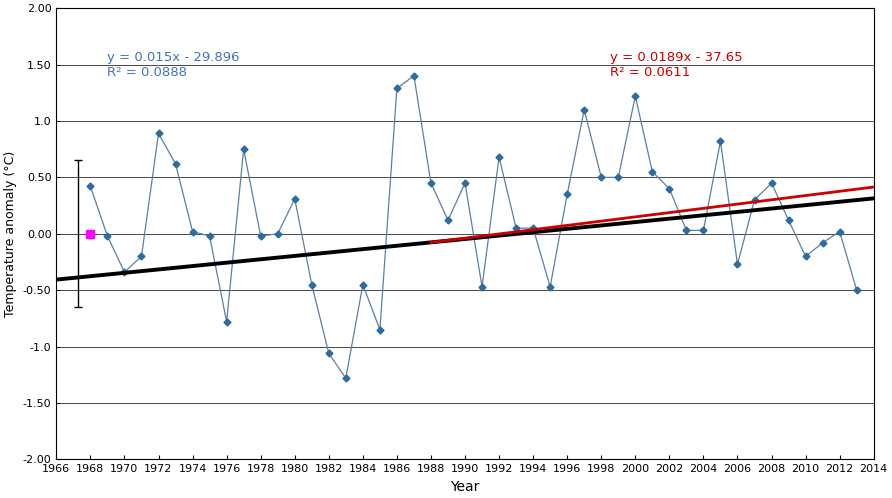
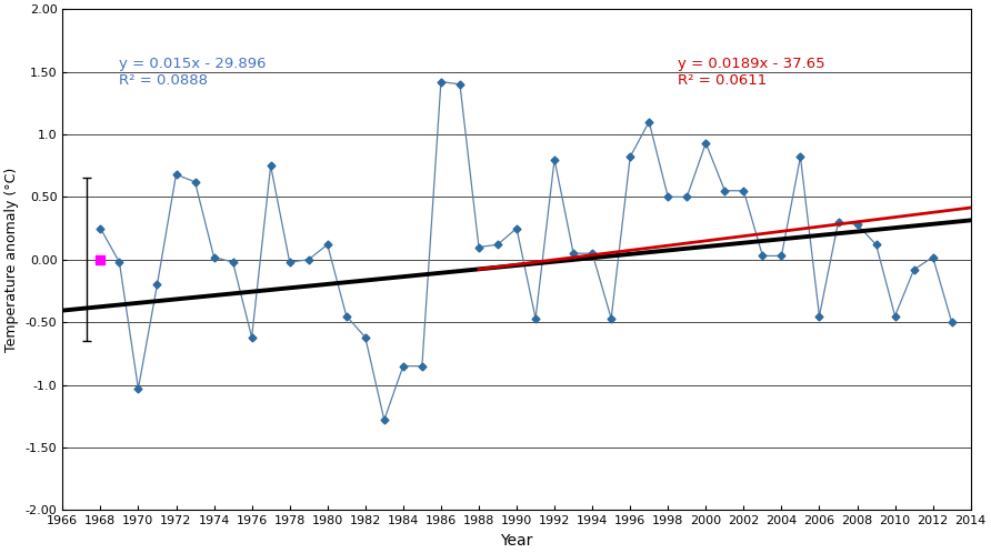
1968: 0.42 -> 0.25
1970: -0.34 -> -1.03
1972: 0.89 -> 0.68
1976: -0.78 -> -0.62
1980: 0.31 -> 0.12
1982: -1.06 -> -0.62
1984: -0.45 -> -0.85
1986: 1.29 -> 1.42
1988: 0.45 -> 0.10
1990: 0.45 -> 0.25
1992: 0.68 -> 0.80
1996: 0.35 -> 0.82
2000: 1.22 -> 0.93
2002: 0.40 -> 0.55
2006: -0.27 -> -0.45
2008: 0.45 -> 0.28
2010: -0.20 -> -0.45
